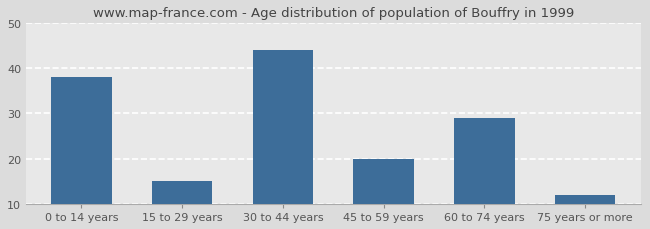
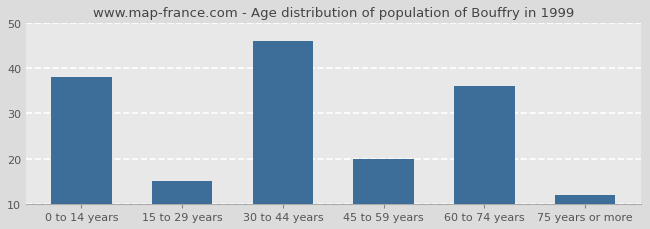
30 to 44 years: 44 -> 46
60 to 74 years: 29 -> 36
